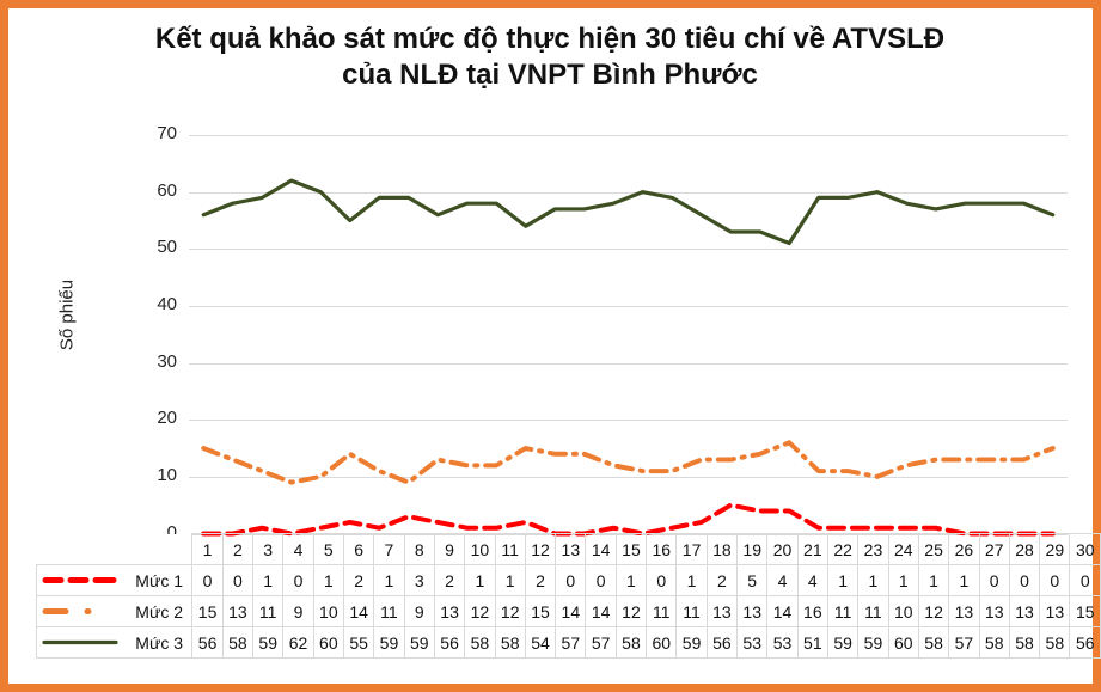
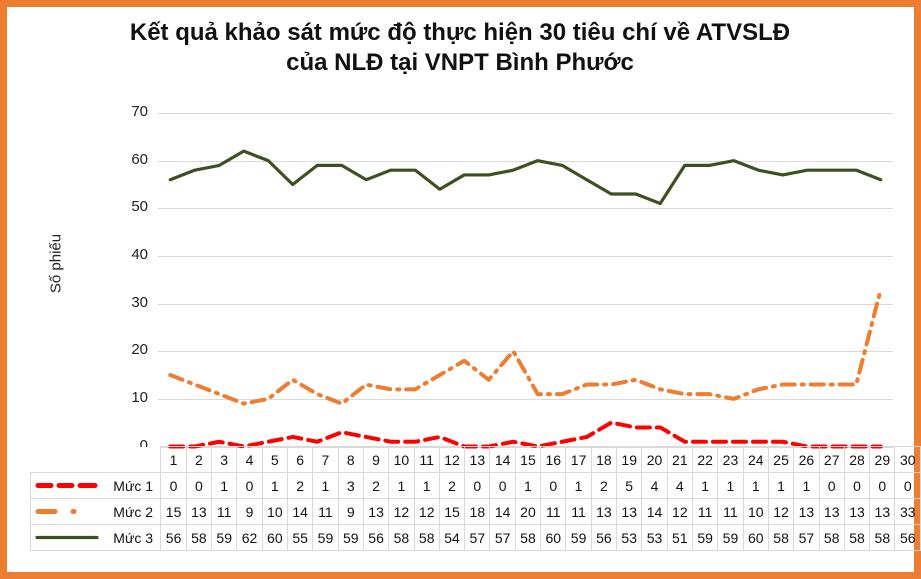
Mức 2/13: 14 -> 18
Mức 2/15: 12 -> 20
Mức 2/21: 16 -> 12
Mức 2/30: 15 -> 33
